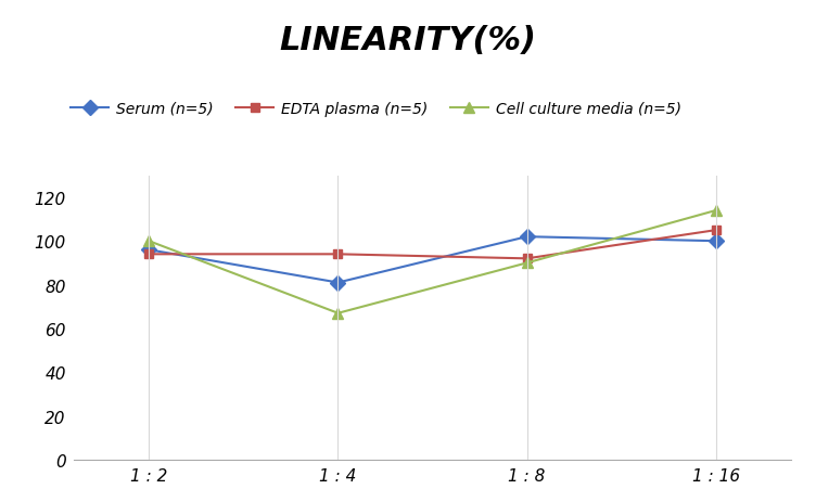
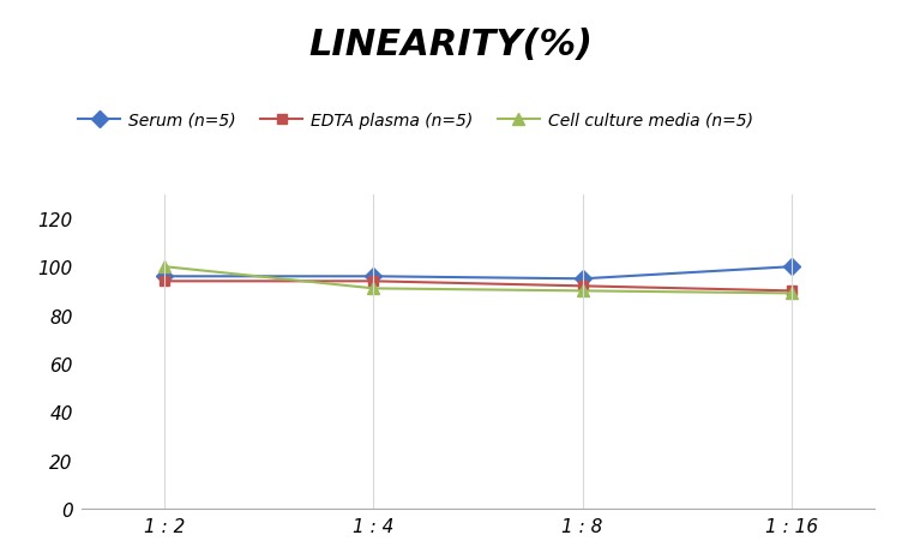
Serum (n=5)/1 : 4: 81 -> 96
Cell culture media (n=5)/1 : 4: 67 -> 91
Serum (n=5)/1 : 8: 102 -> 95
EDTA plasma (n=5)/1 : 16: 105 -> 90
Cell culture media (n=5)/1 : 16: 114 -> 89
